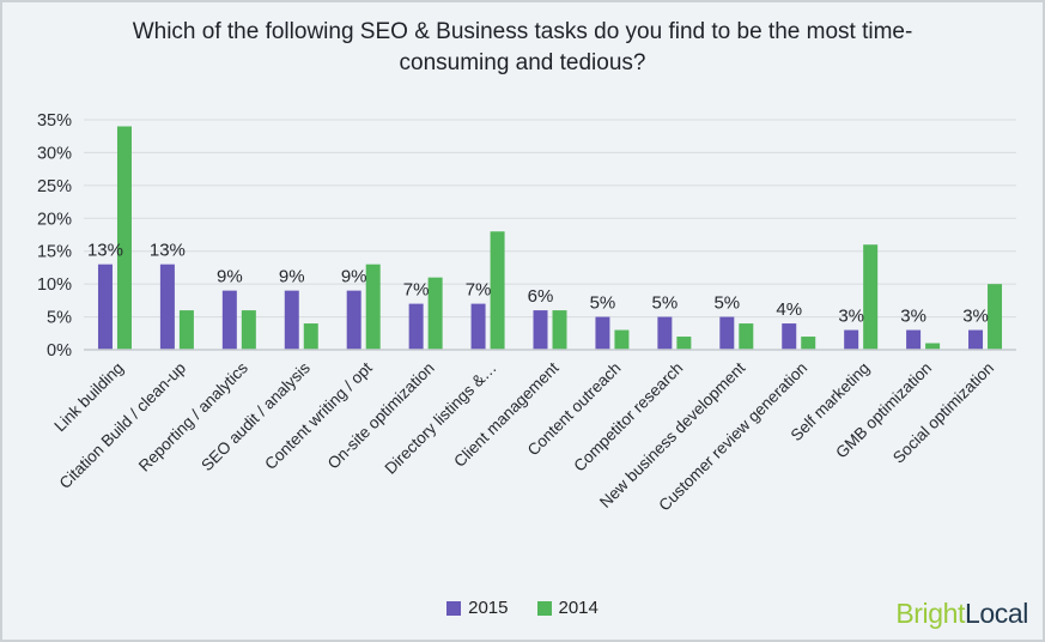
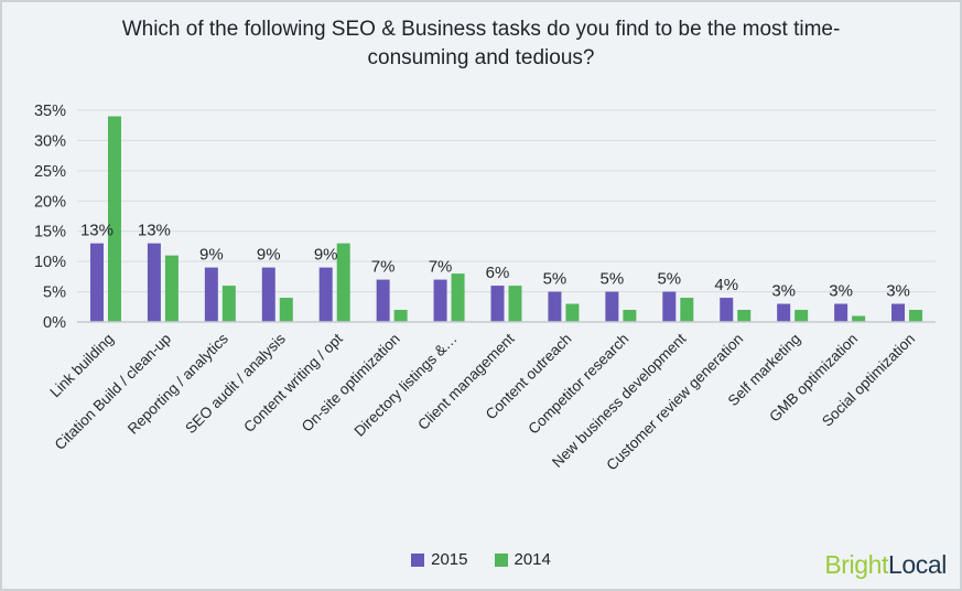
2014/Citation Build / clean-up: 6% -> 11%
2014/On-site optimization: 11% -> 2%
2014/Directory listings &…: 18% -> 8%
2014/Self marketing: 16% -> 2%
2014/Social optimization: 10% -> 2%
